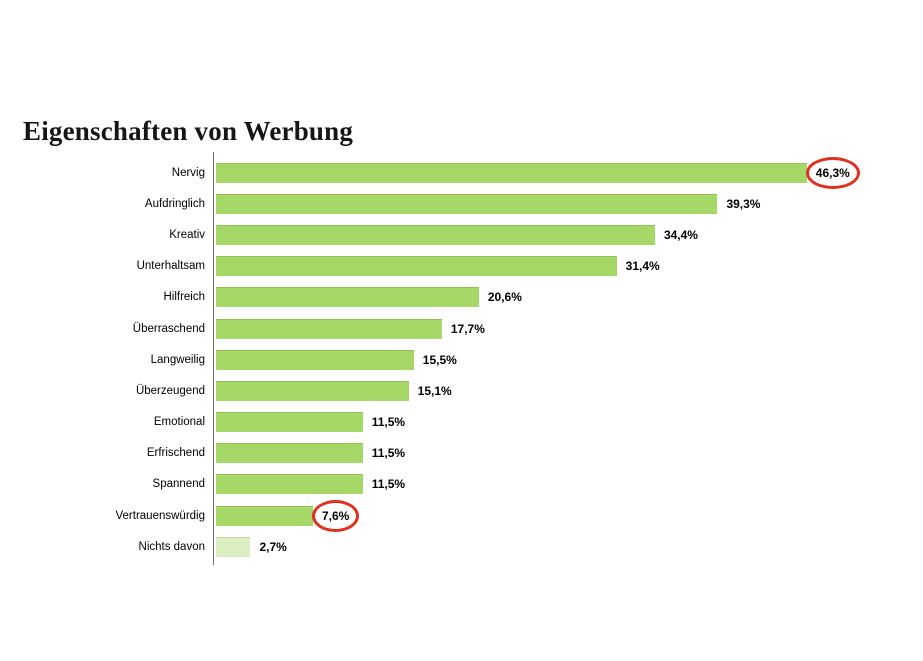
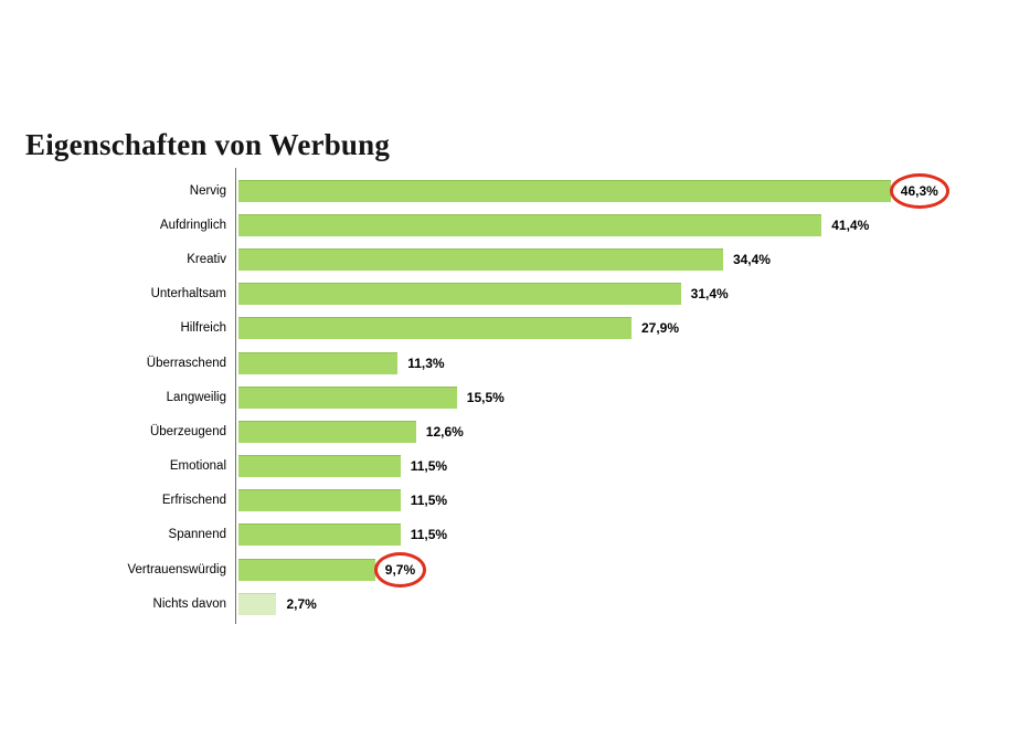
Aufdringlich: 39,3% -> 41,4%
Hilfreich: 20,6% -> 27,9%
Überraschend: 17,7% -> 11,3%
Überzeugend: 15,1% -> 12,6%
Vertrauenswürdig: 7,6% -> 9,7%
